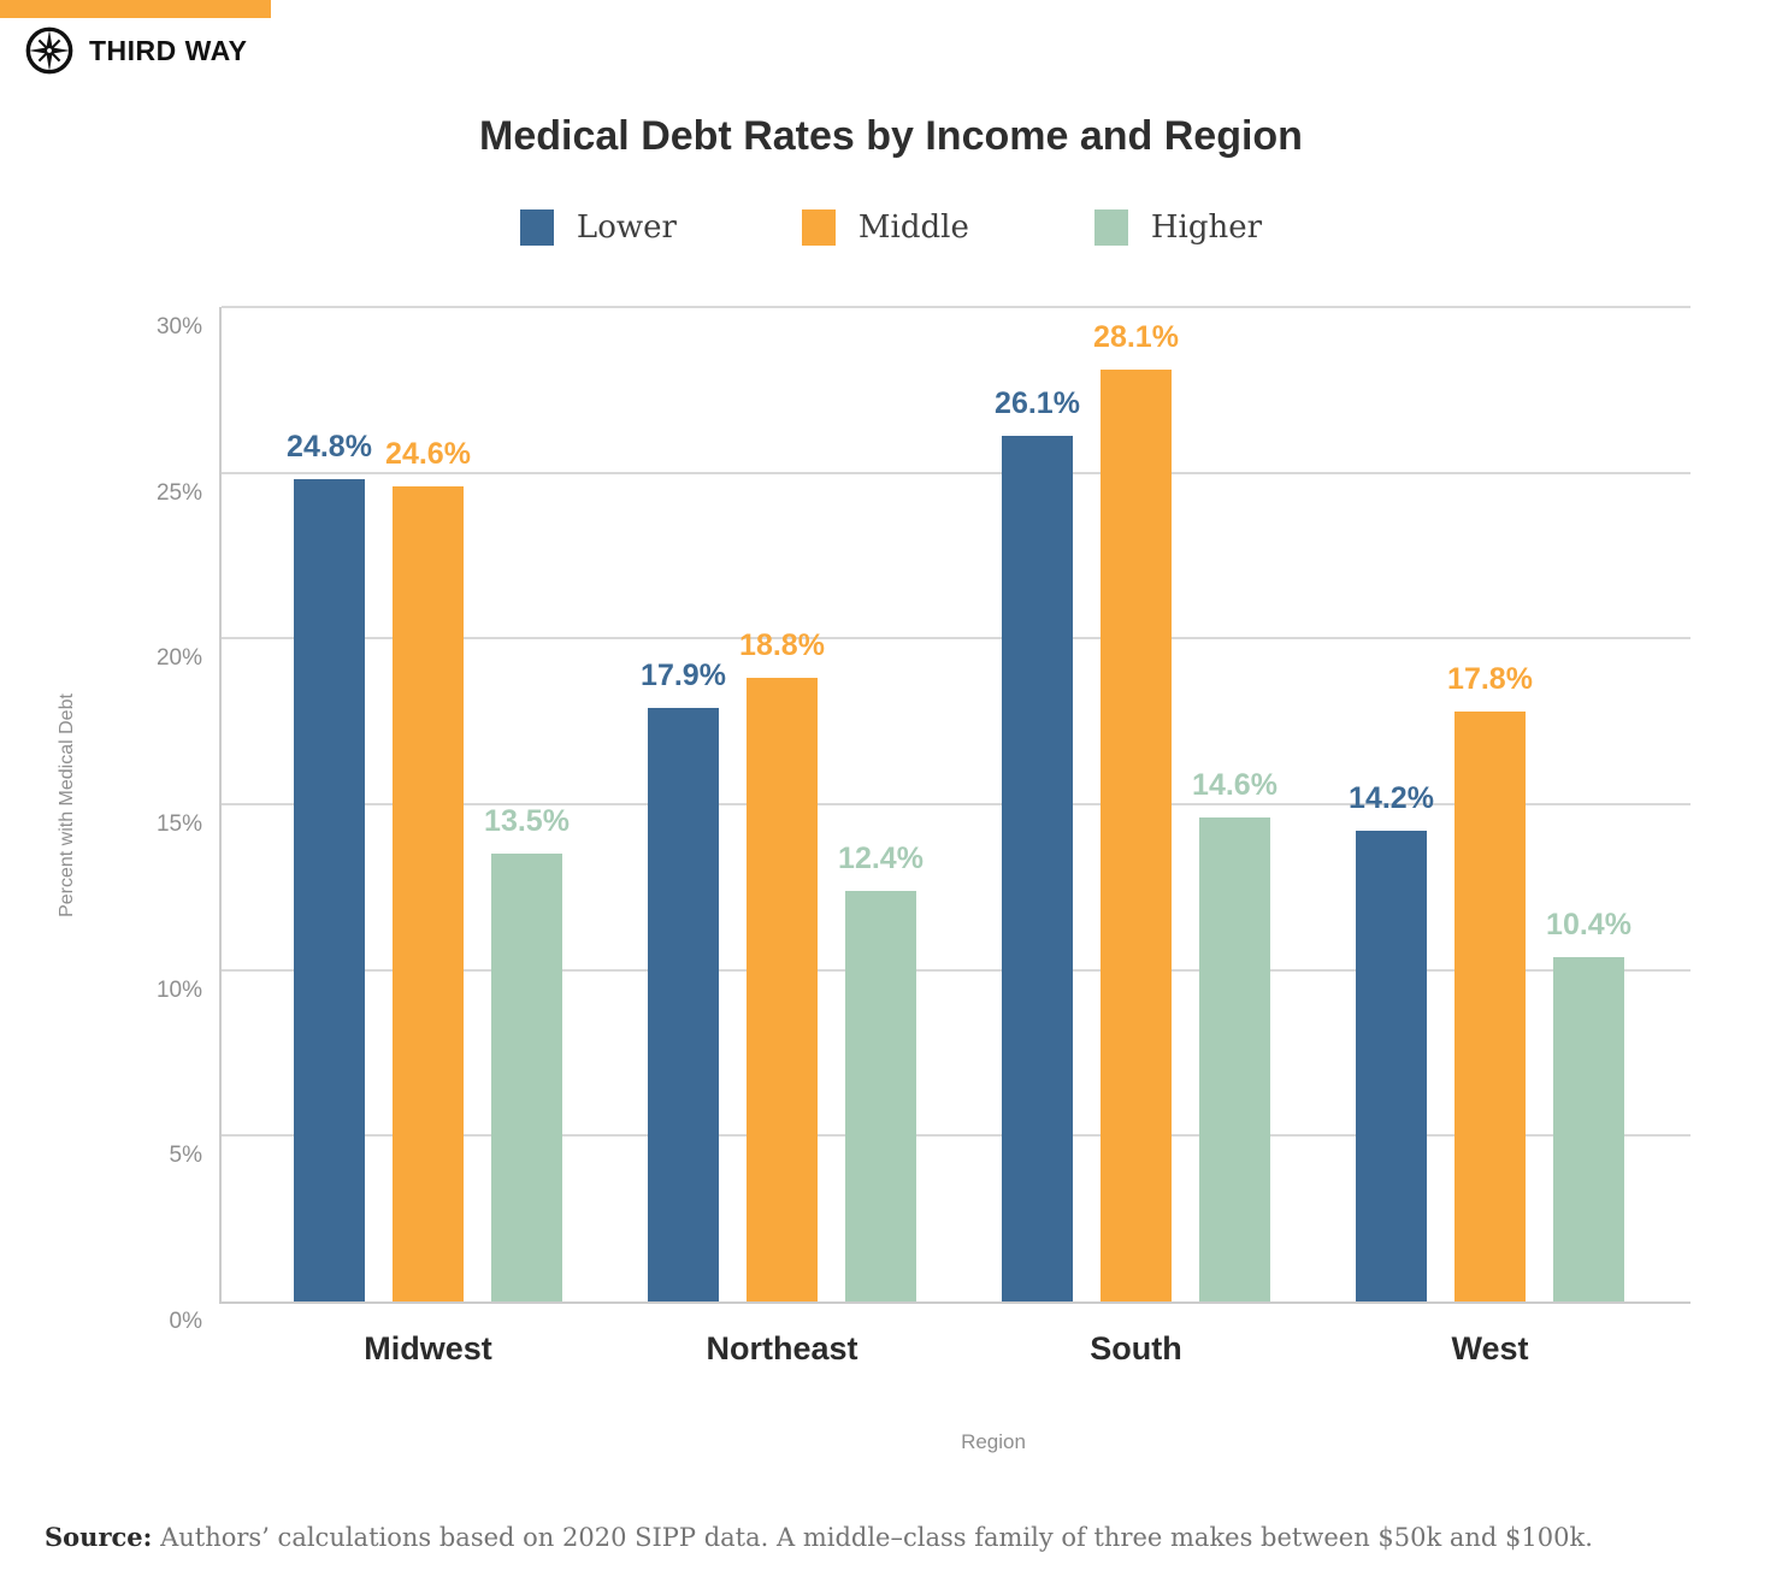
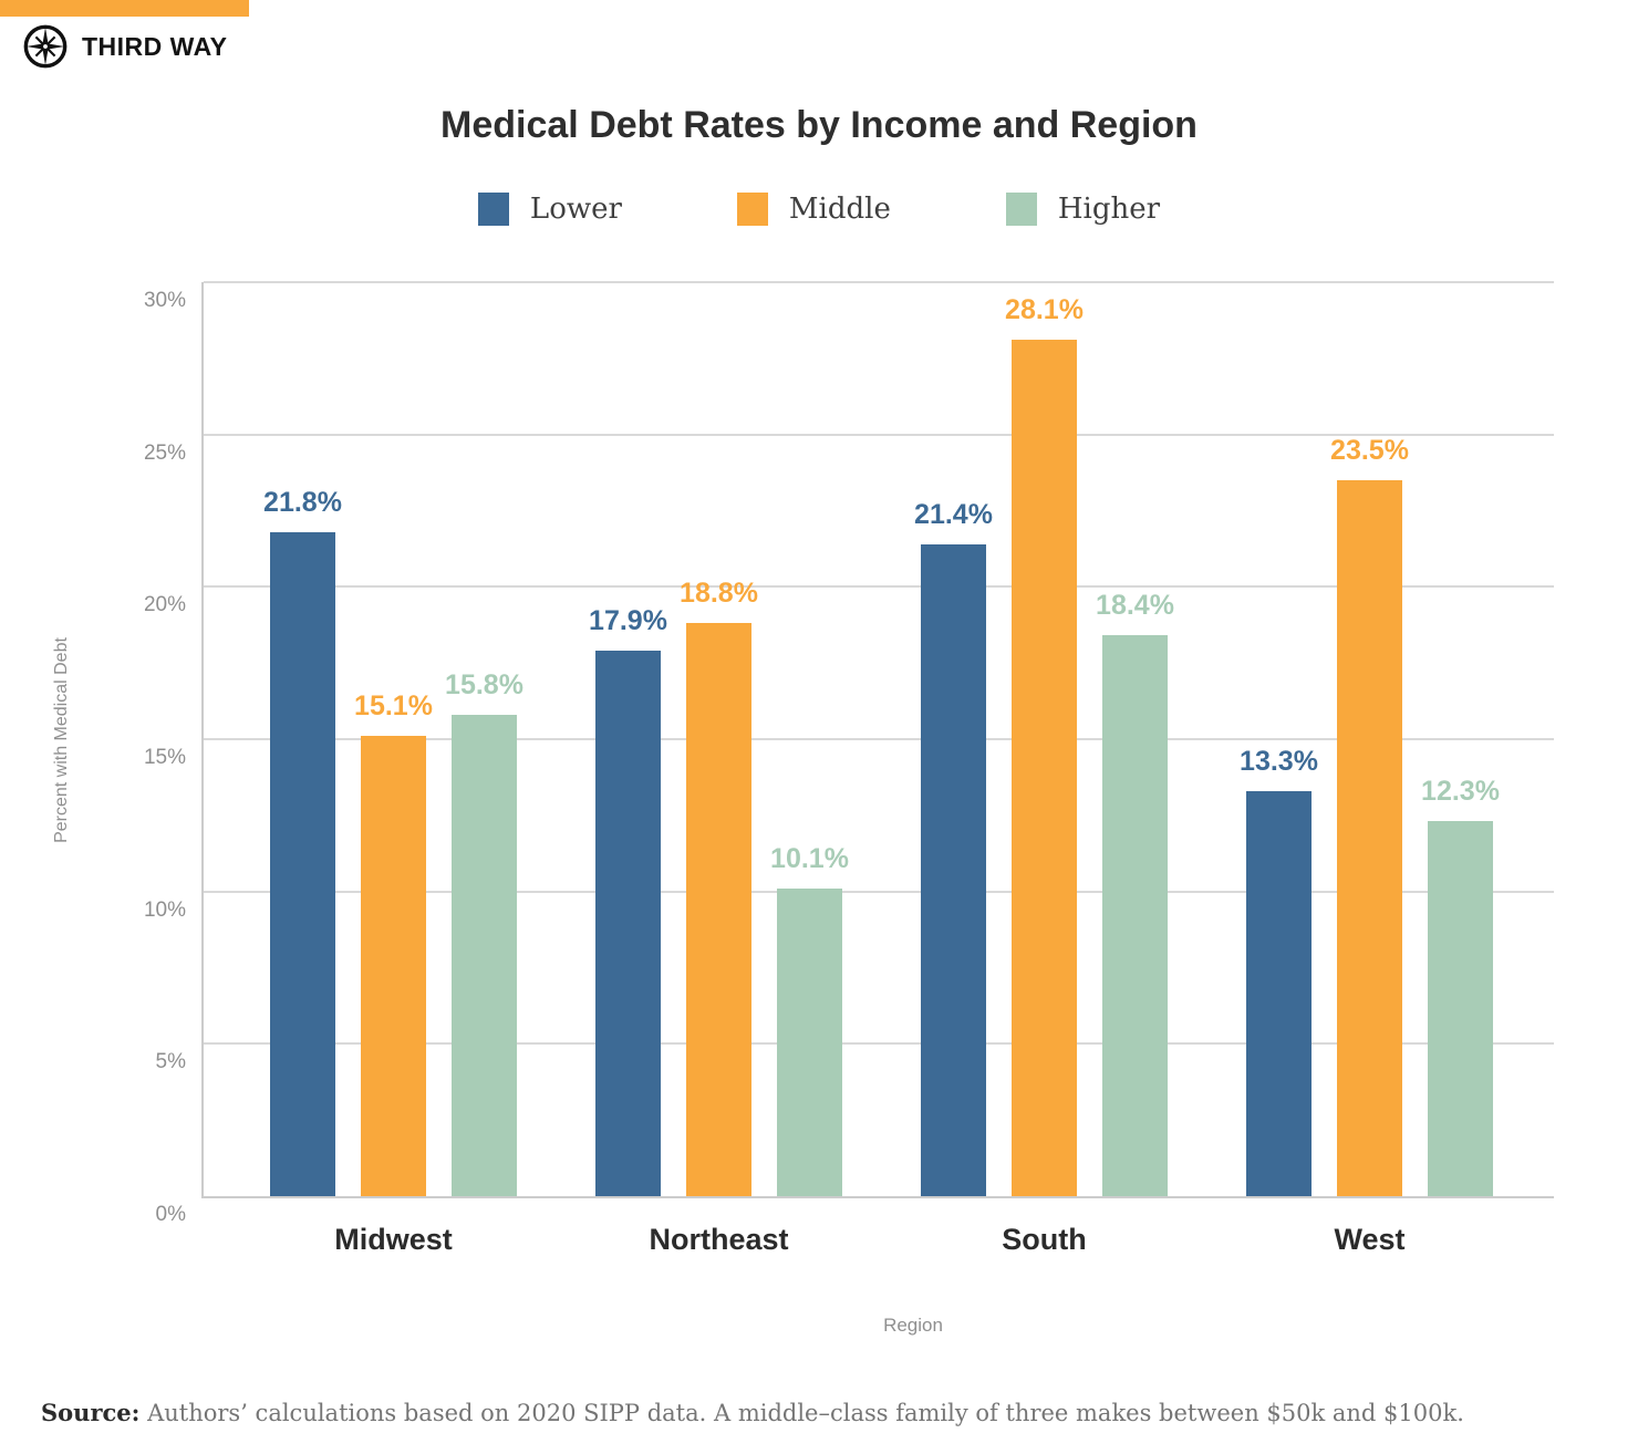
Lower/Midwest: 24.8% -> 21.8%
Middle/Midwest: 24.6% -> 15.1%
Higher/Midwest: 13.5% -> 15.8%
Higher/Northeast: 12.4% -> 10.1%
Lower/South: 26.1% -> 21.4%
Higher/South: 14.6% -> 18.4%
Lower/West: 14.2% -> 13.3%
Middle/West: 17.8% -> 23.5%
Higher/West: 10.4% -> 12.3%
